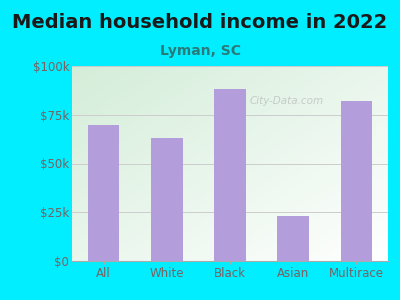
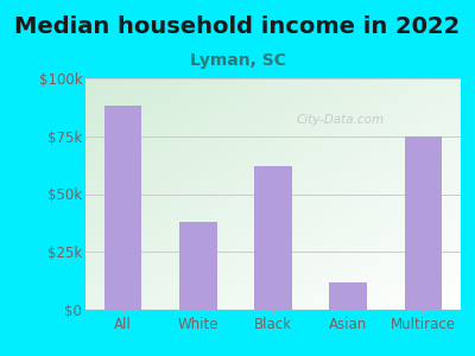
All: $70k -> $88k
White: $63k -> $38k
Black: $88k -> $62k
Asian: $23k -> $12k
Multirace: $82k -> $75k
